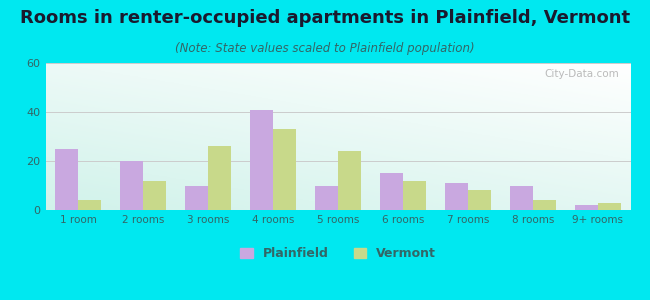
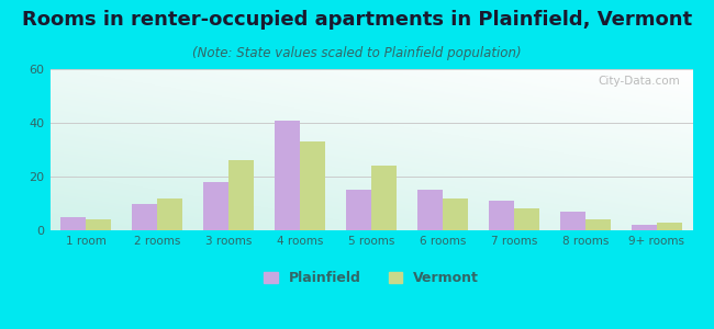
Plainfield/1 room: 25 -> 5
Plainfield/2 rooms: 20 -> 10
Plainfield/3 rooms: 10 -> 18
Plainfield/5 rooms: 10 -> 15
Plainfield/8 rooms: 10 -> 7
